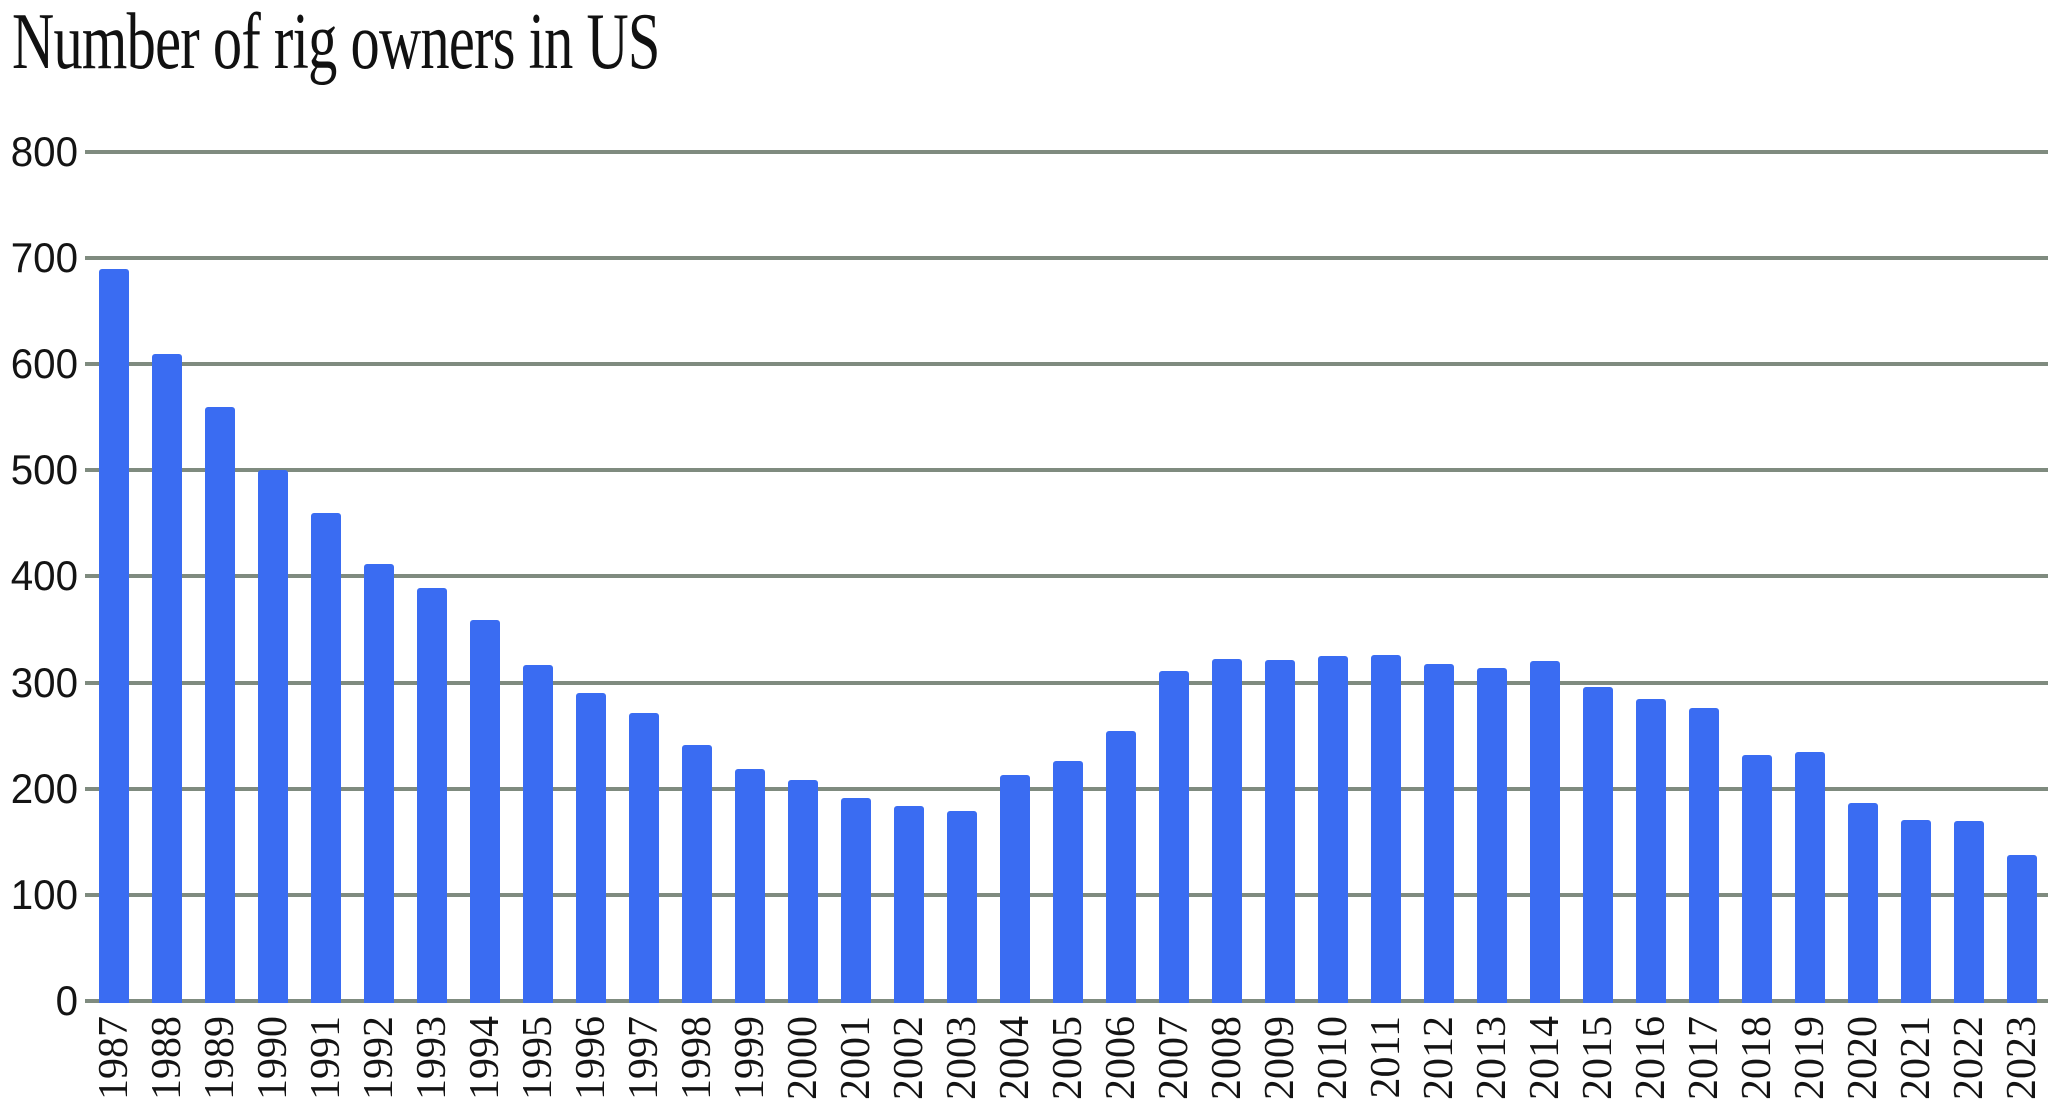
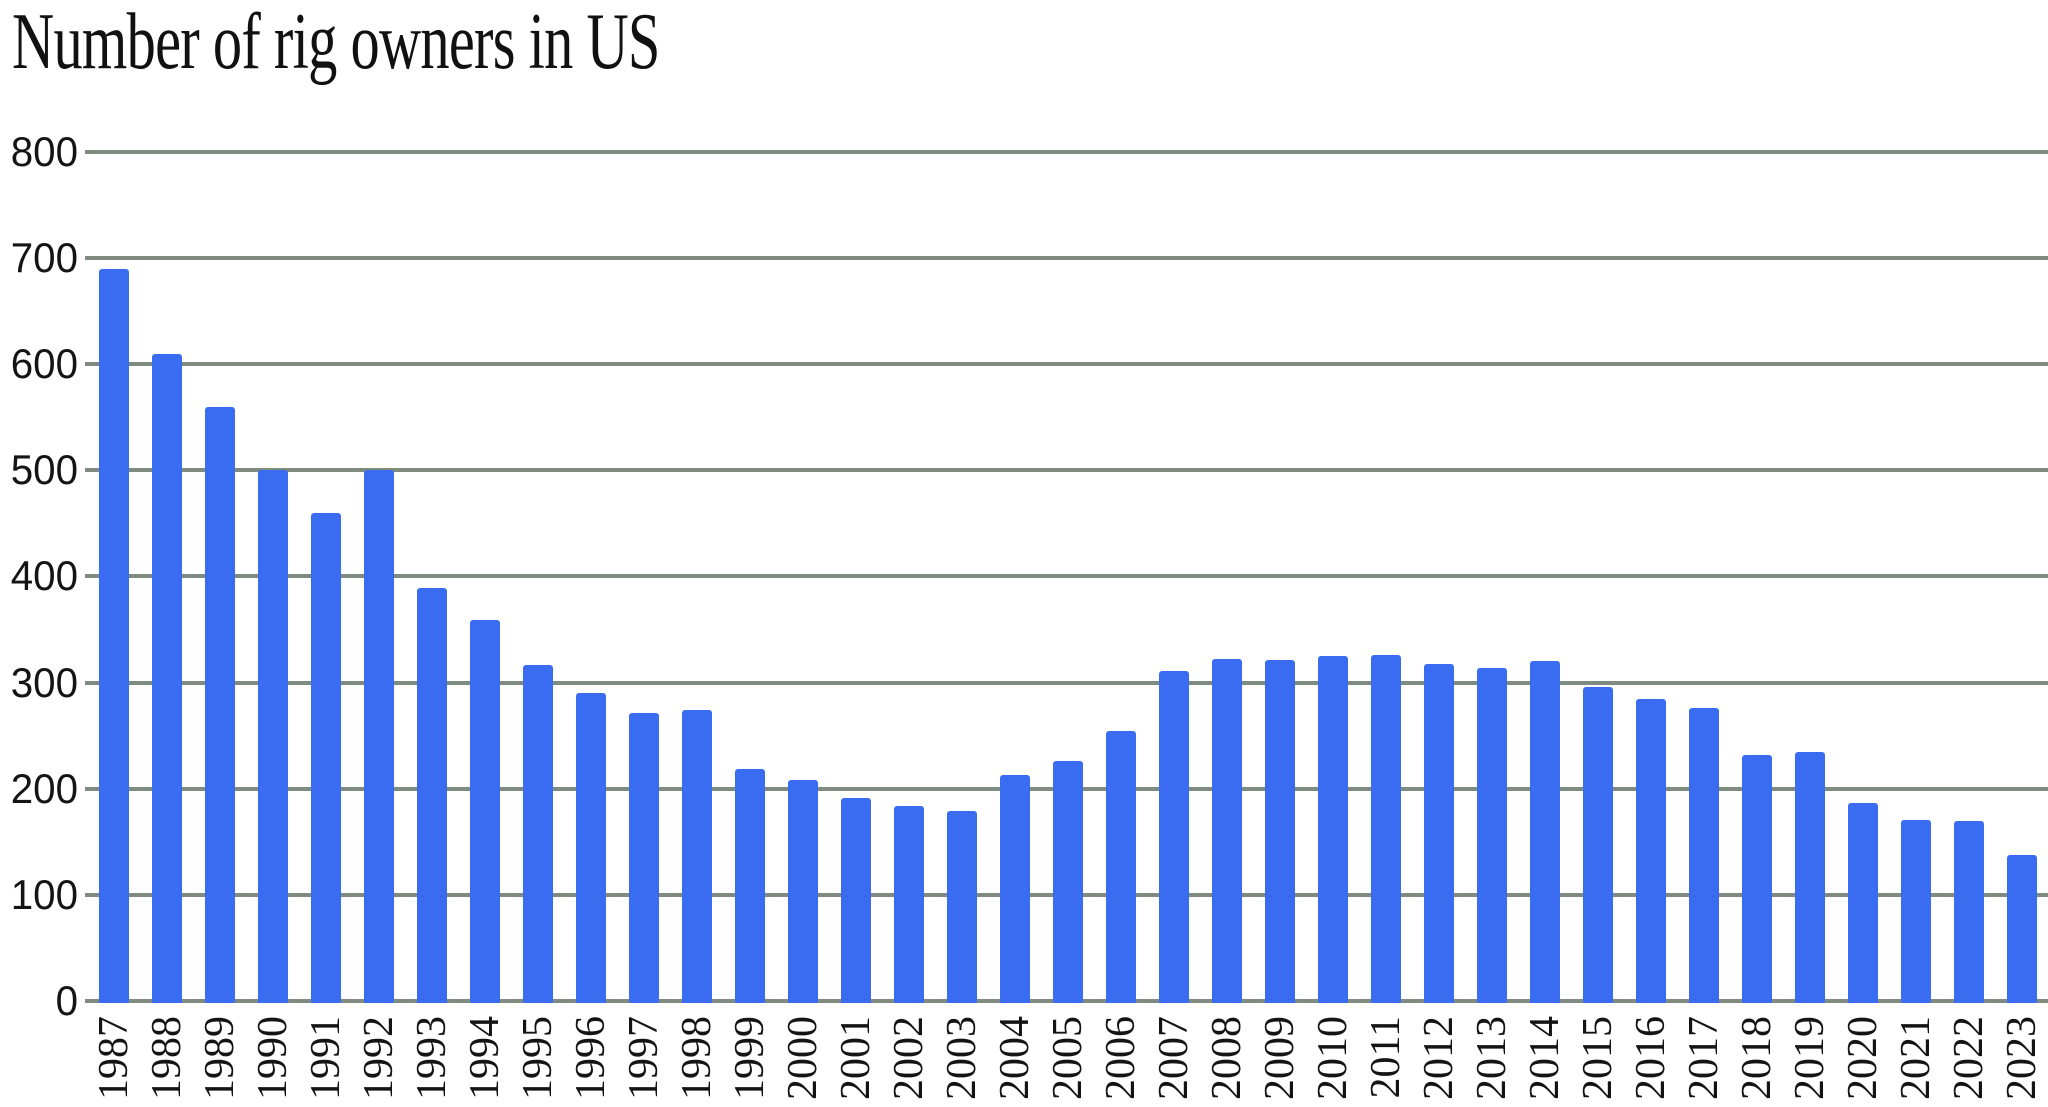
1992: 412 -> 500
1998: 241 -> 274
